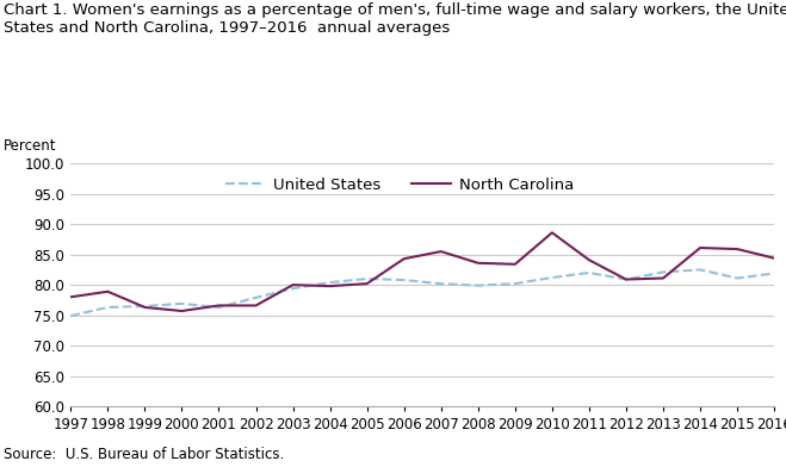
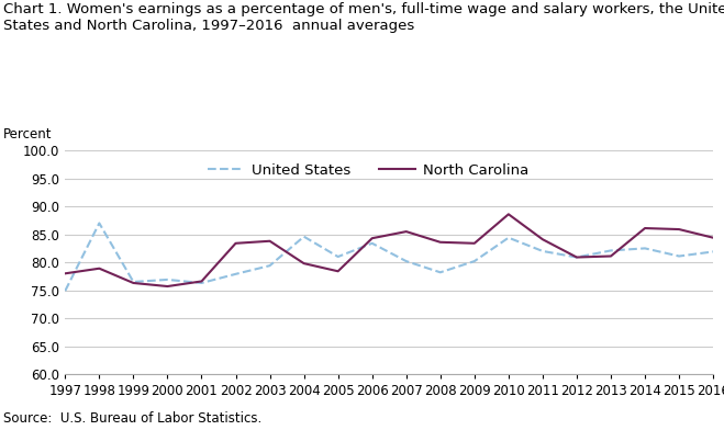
United States/1998: 76.3 -> 87.0
North Carolina/2002: 76.6 -> 83.4
North Carolina/2003: 80.0 -> 83.8
United States/2004: 80.4 -> 84.6
North Carolina/2005: 80.2 -> 78.4
United States/2006: 80.8 -> 83.4
United States/2008: 79.9 -> 78.2
United States/2010: 81.2 -> 84.4
